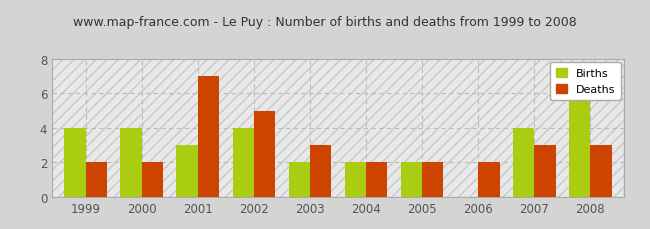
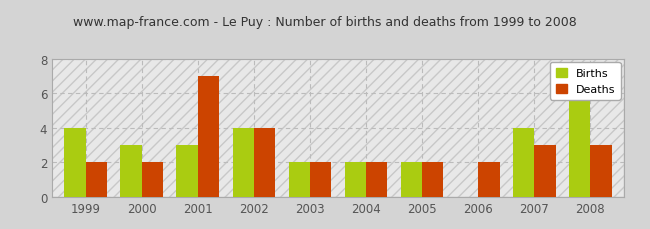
Births/2000: 4 -> 3
Deaths/2002: 5 -> 4
Deaths/2003: 3 -> 2
